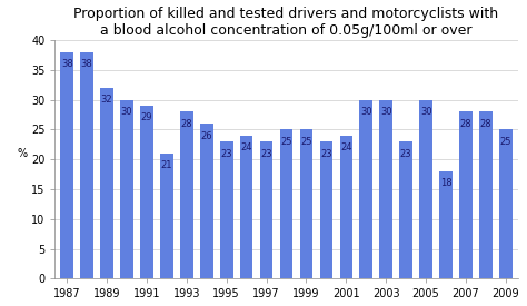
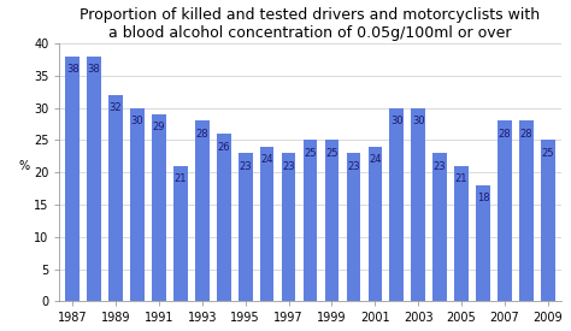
2005: 30 -> 21
